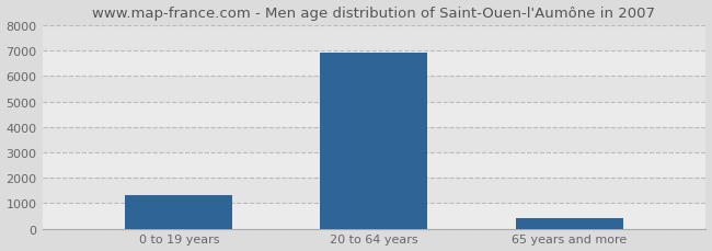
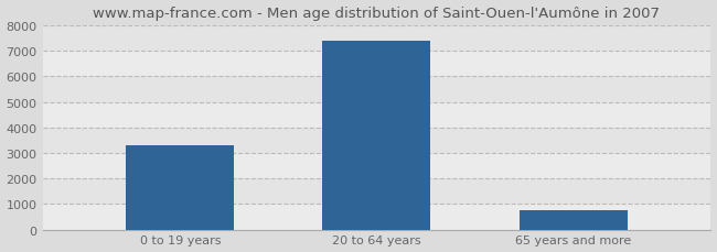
0 to 19 years: 1300 -> 3300
20 to 64 years: 6900 -> 7400
65 years and more: 400 -> 750
